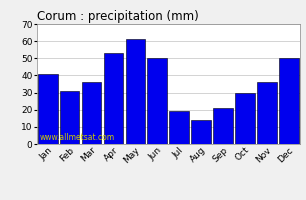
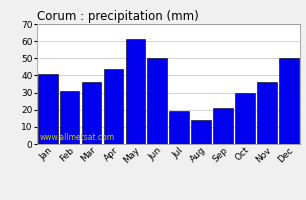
Apr: 53 -> 44
